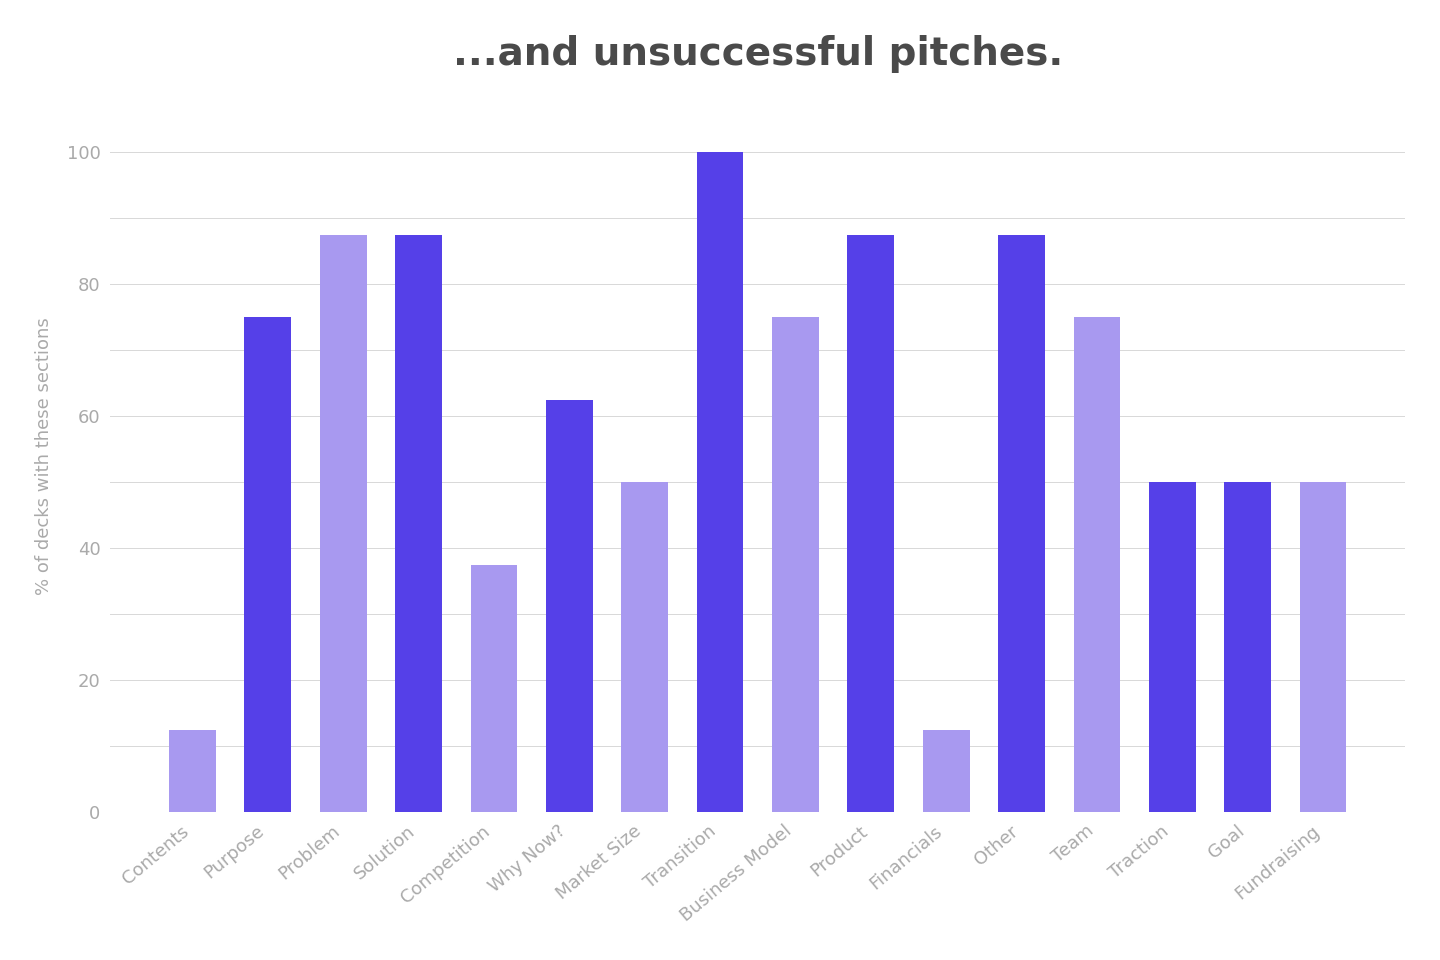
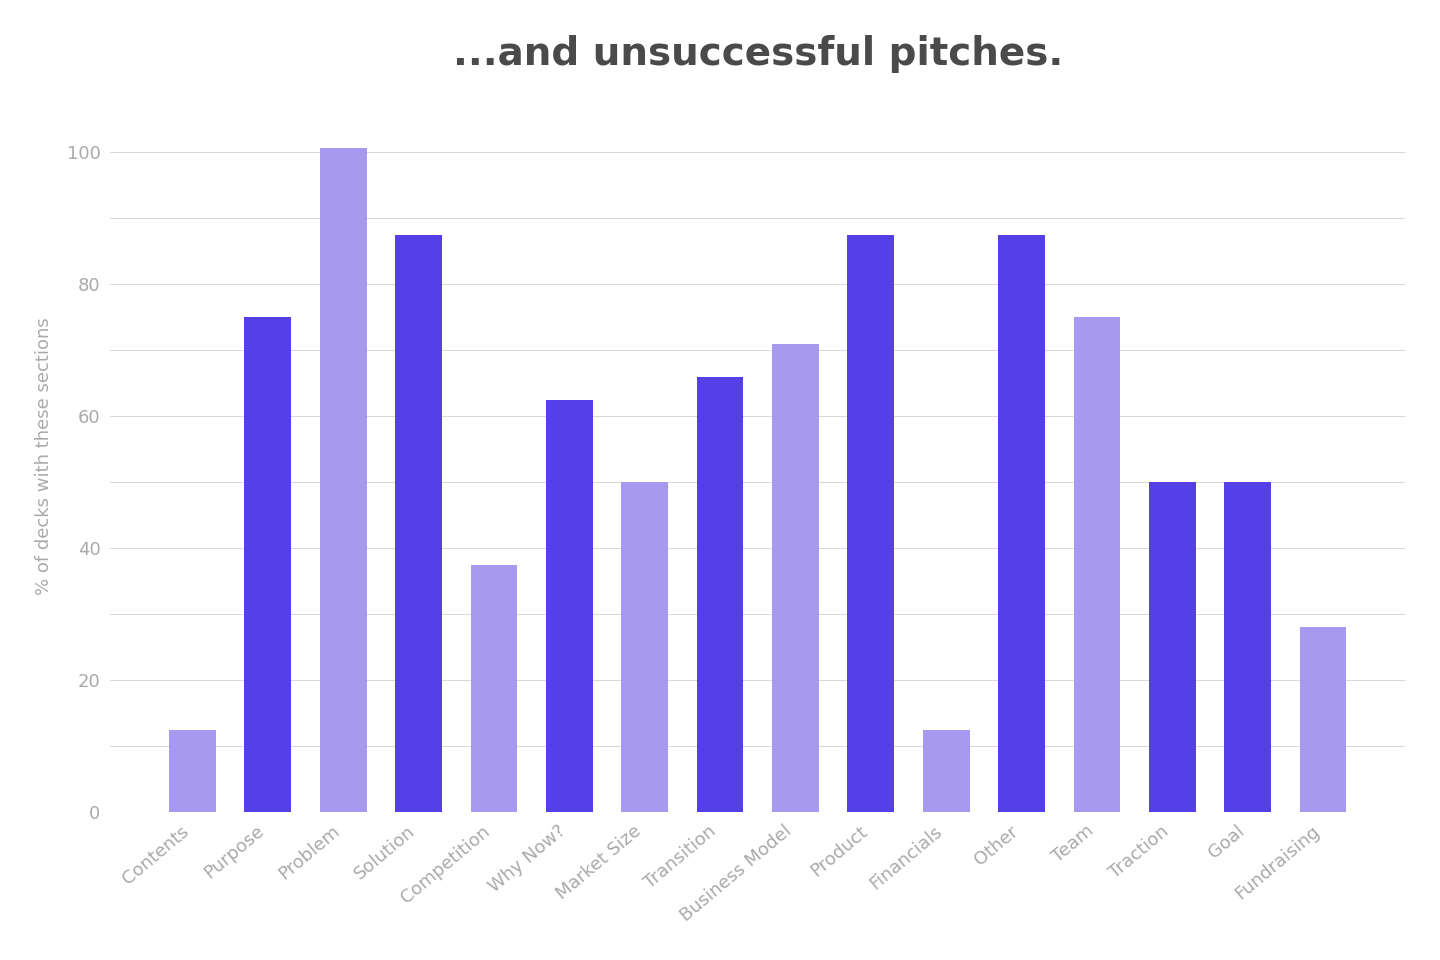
Problem: 87.5 -> 100.6
Transition: 100.0 -> 66.0
Business Model: 75.0 -> 71.0
Fundraising: 50.0 -> 28.0
